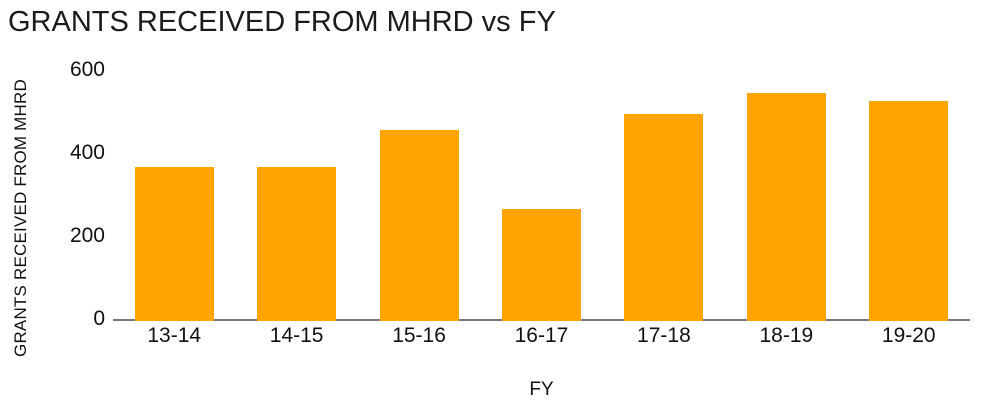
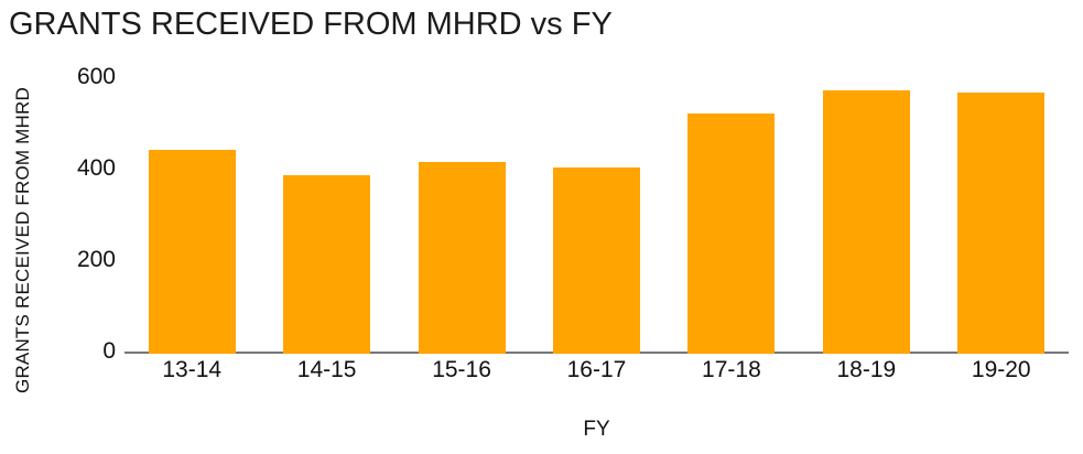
13-14: 370 -> 440
14-15: 370 -> 390
15-16: 460 -> 420
16-17: 270 -> 410
17-18: 500 -> 520
18-19: 550 -> 580
19-20: 530 -> 570
